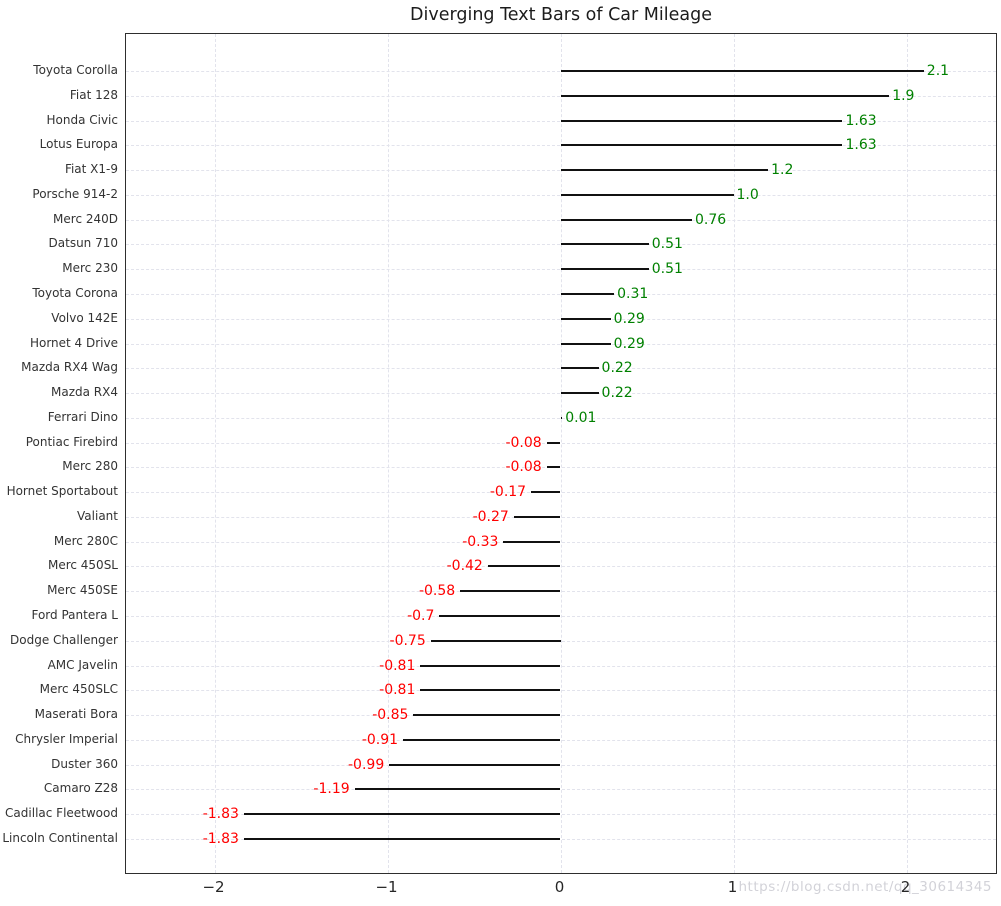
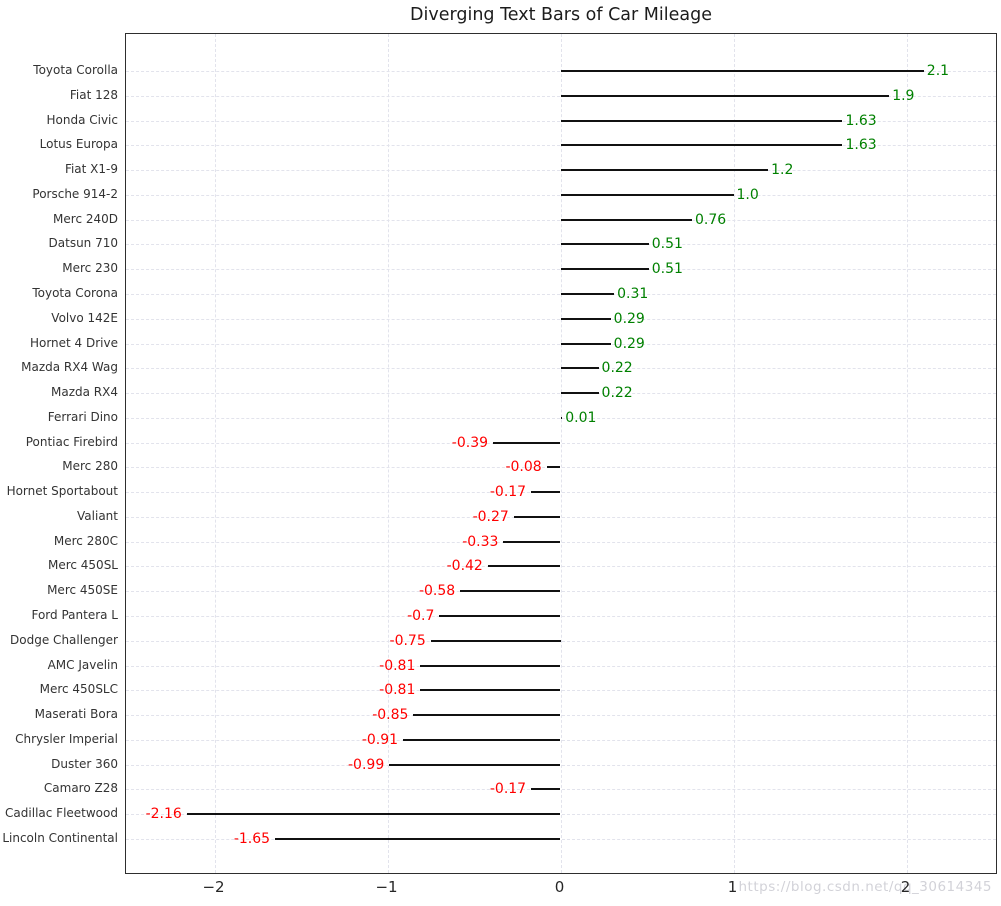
Pontiac Firebird: -0.08 -> -0.39
Camaro Z28: -1.19 -> -0.17
Cadillac Fleetwood: -1.83 -> -2.16
Lincoln Continental: -1.83 -> -1.65
